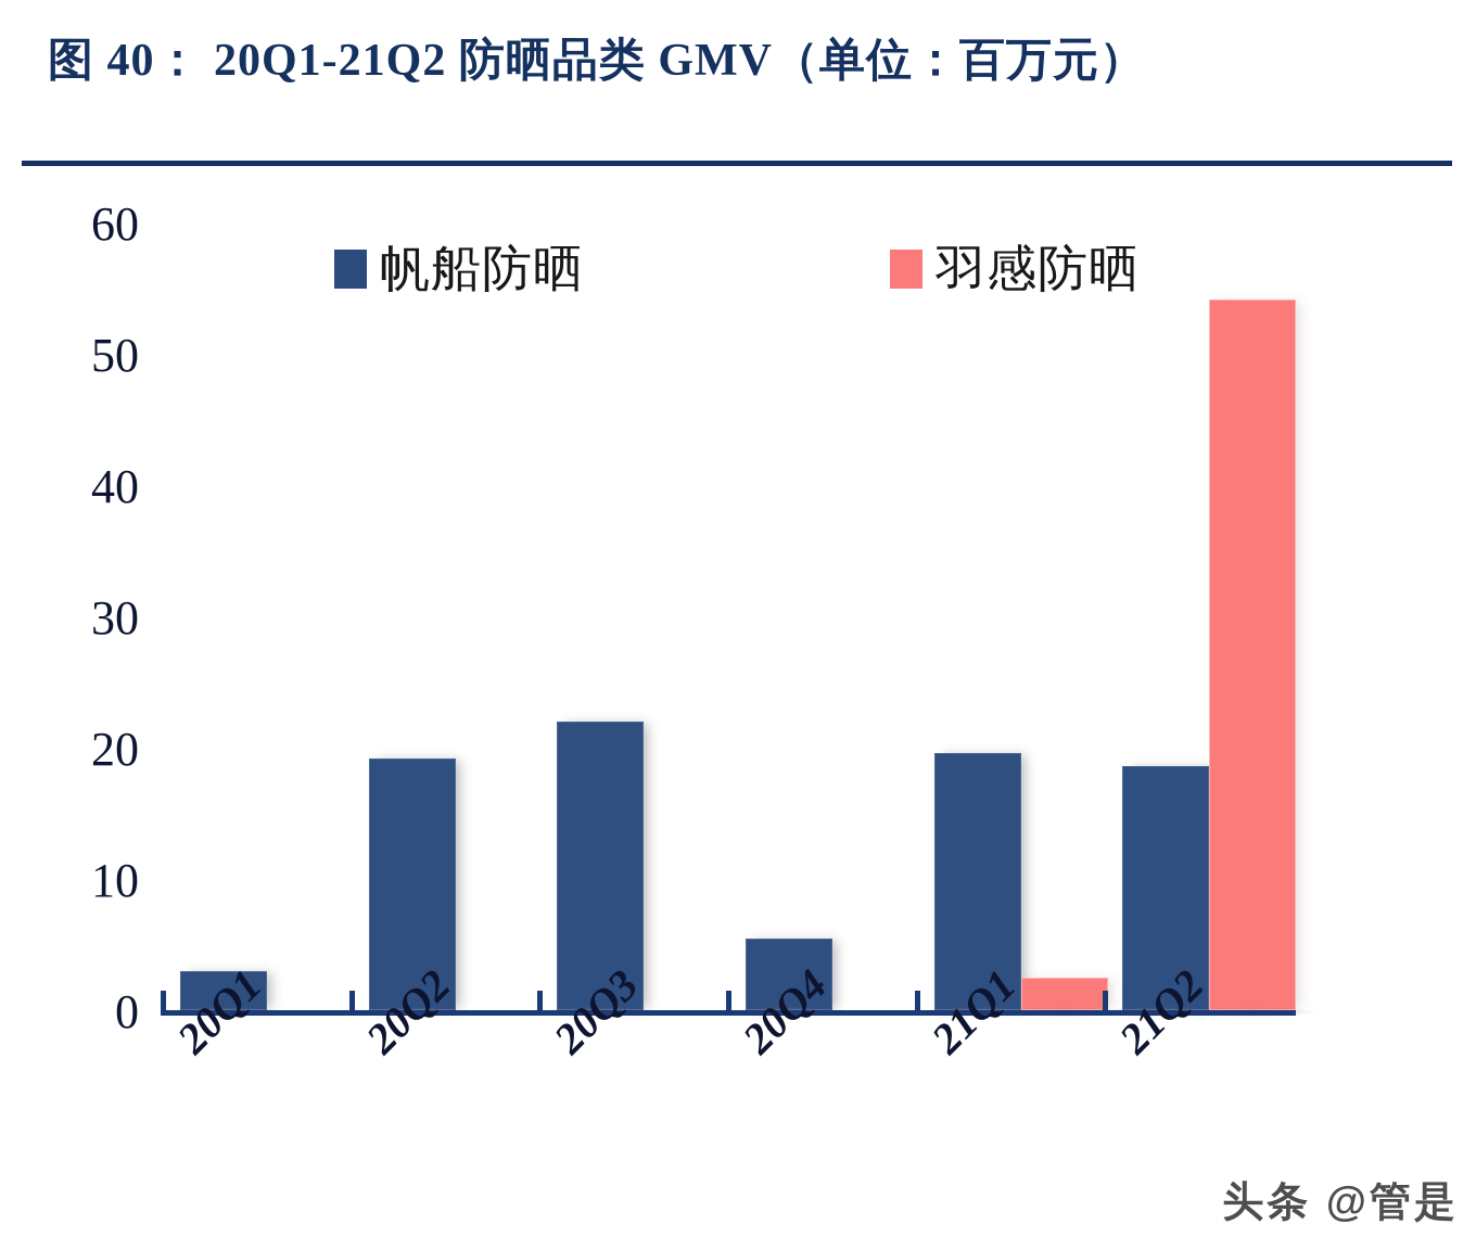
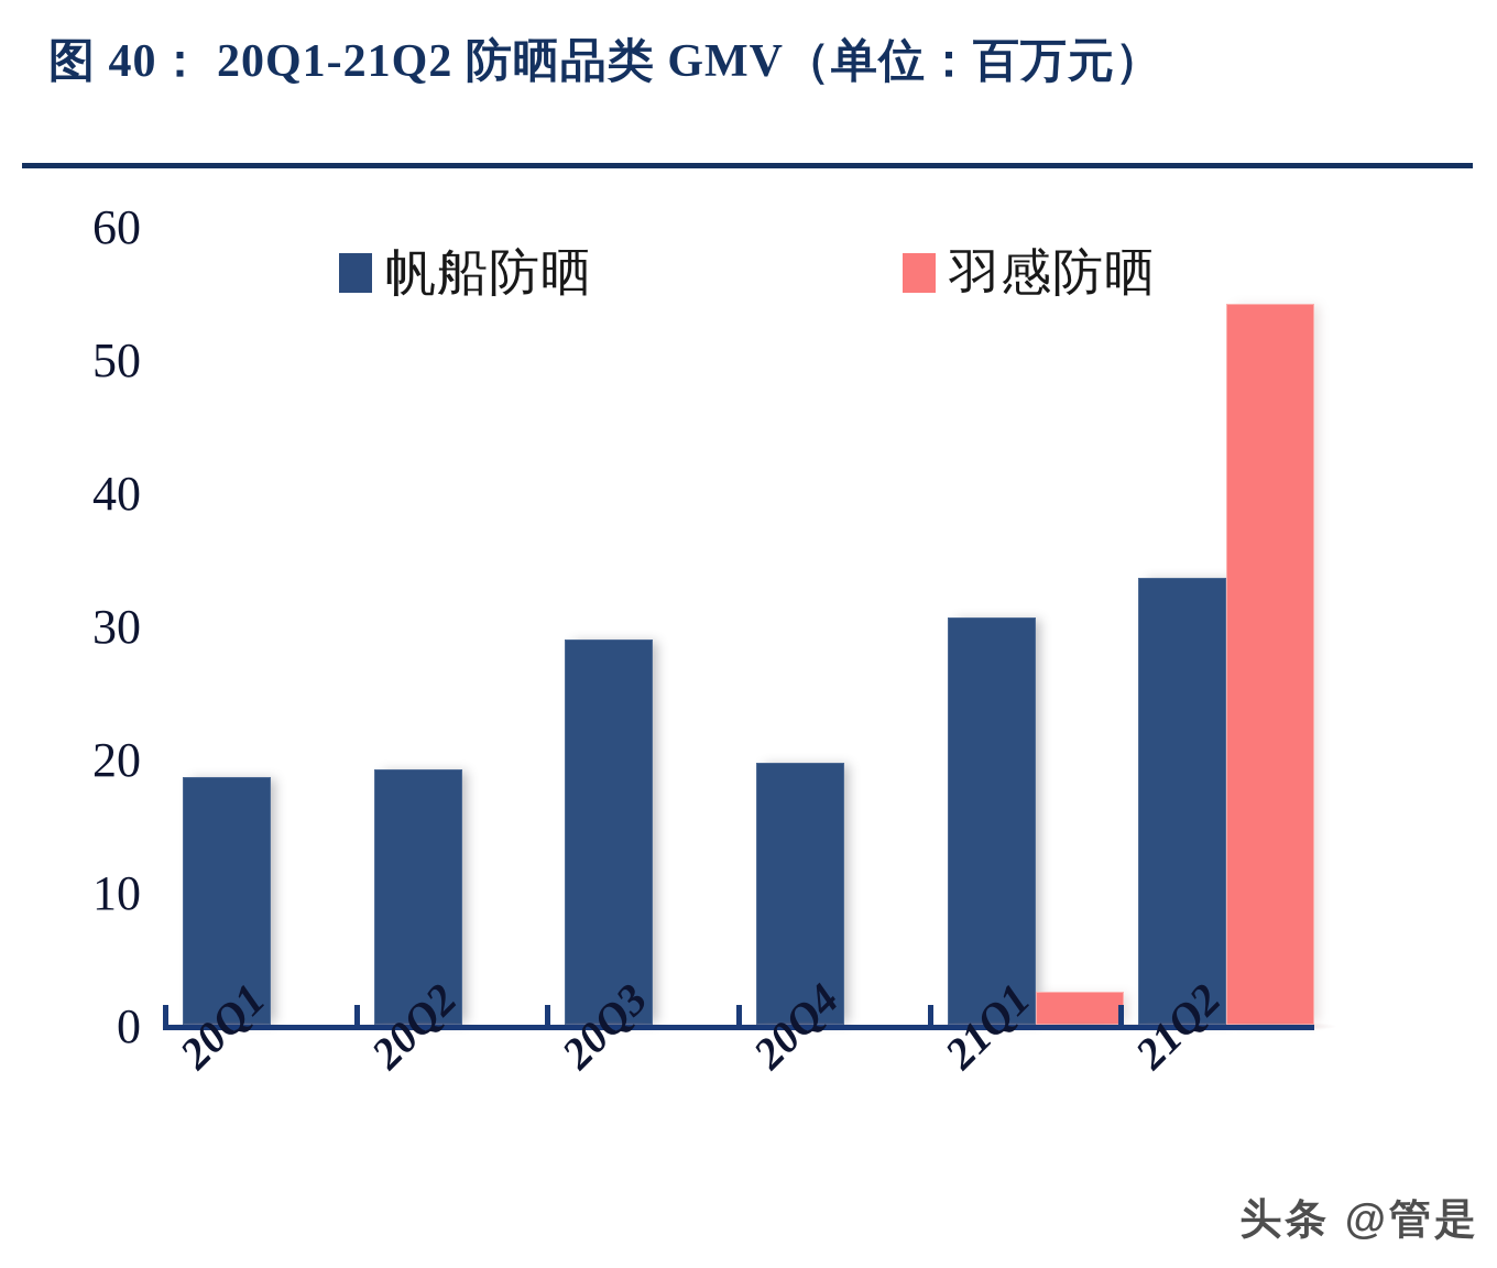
帆船防晒/20Q1: 2.8 -> 18.4
帆船防晒/20Q3: 21.8 -> 28.8
帆船防晒/20Q4: 5.3 -> 19.5
帆船防晒/21Q1: 19.4 -> 30.4
帆船防晒/21Q2: 18.4 -> 33.4
